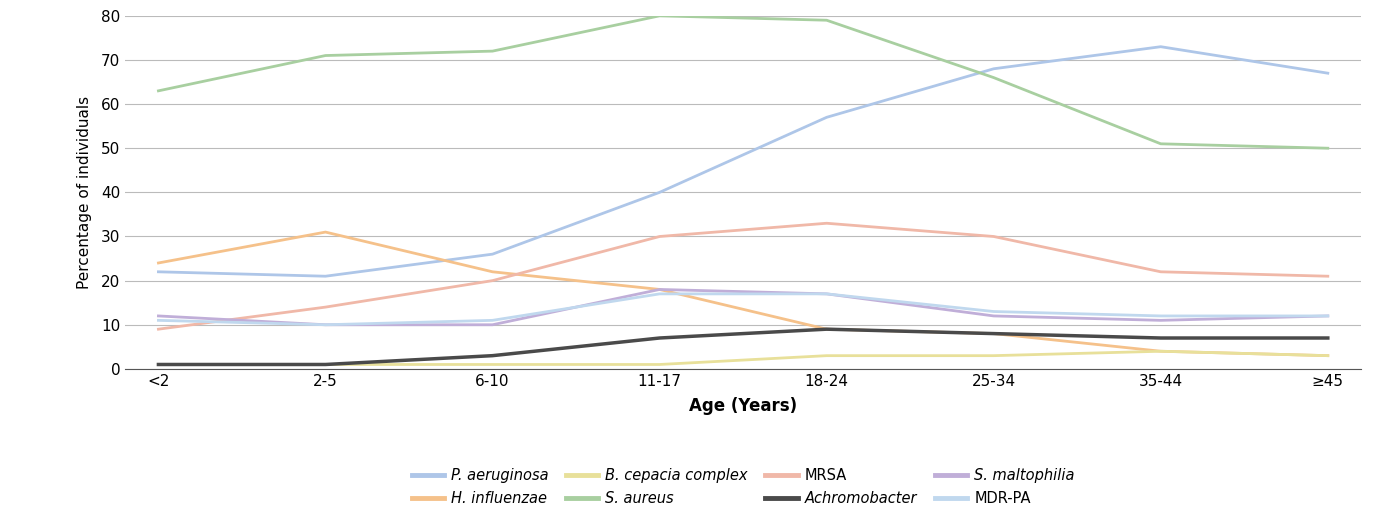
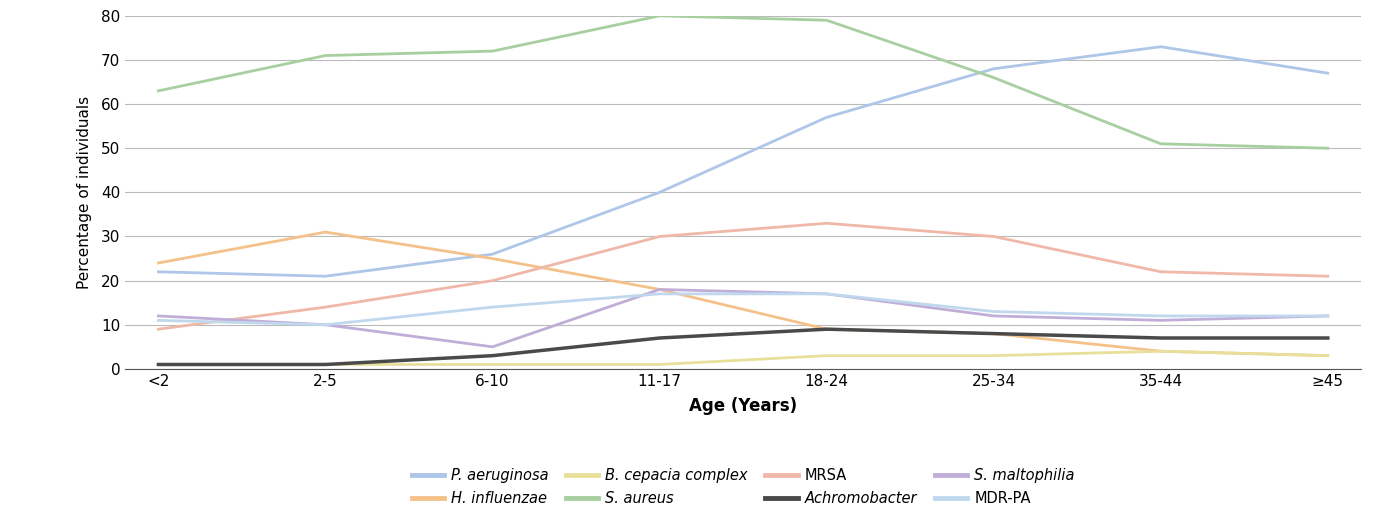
H. influenzae/6-10: 22 -> 25
S. maltophilia/6-10: 10 -> 5
MDR-PA/6-10: 11 -> 14
